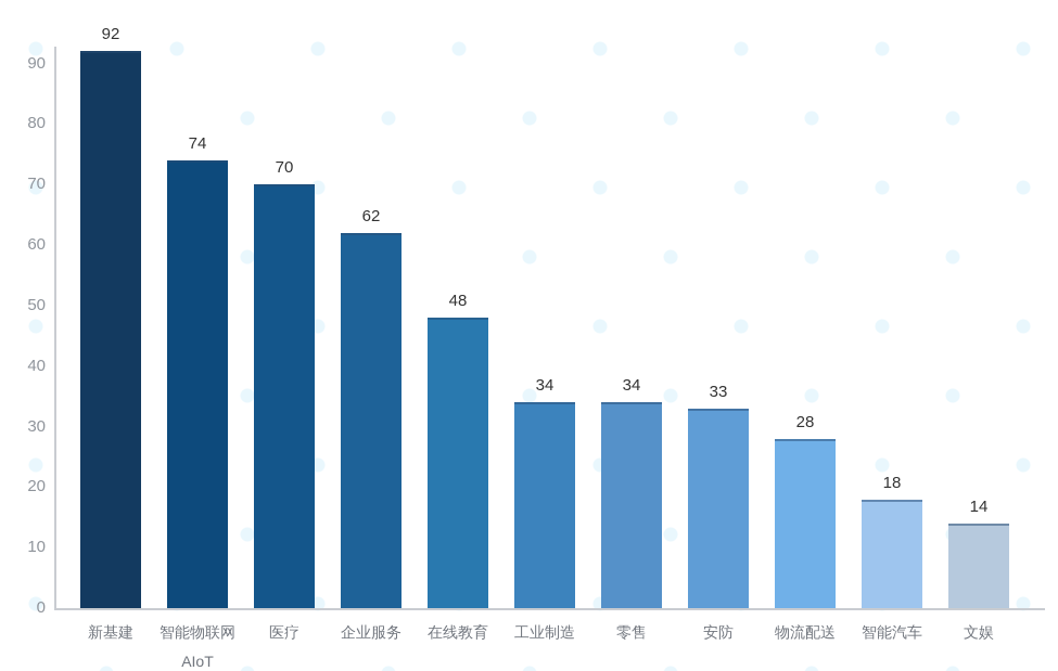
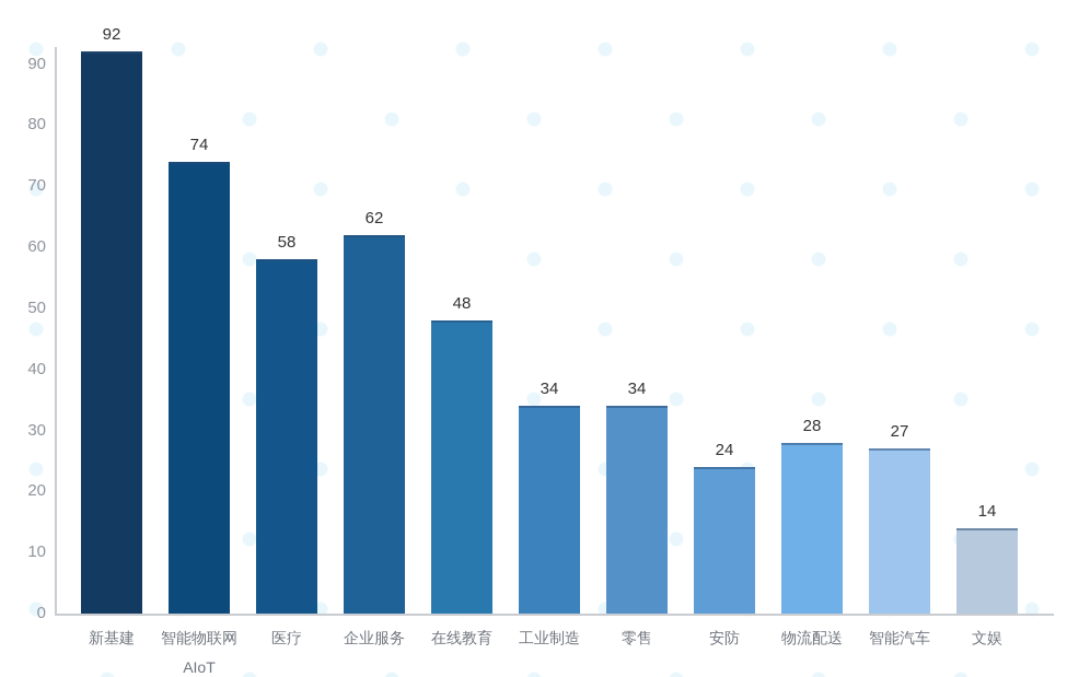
医疗: 70 -> 58
安防: 33 -> 24
智能汽车: 18 -> 27
